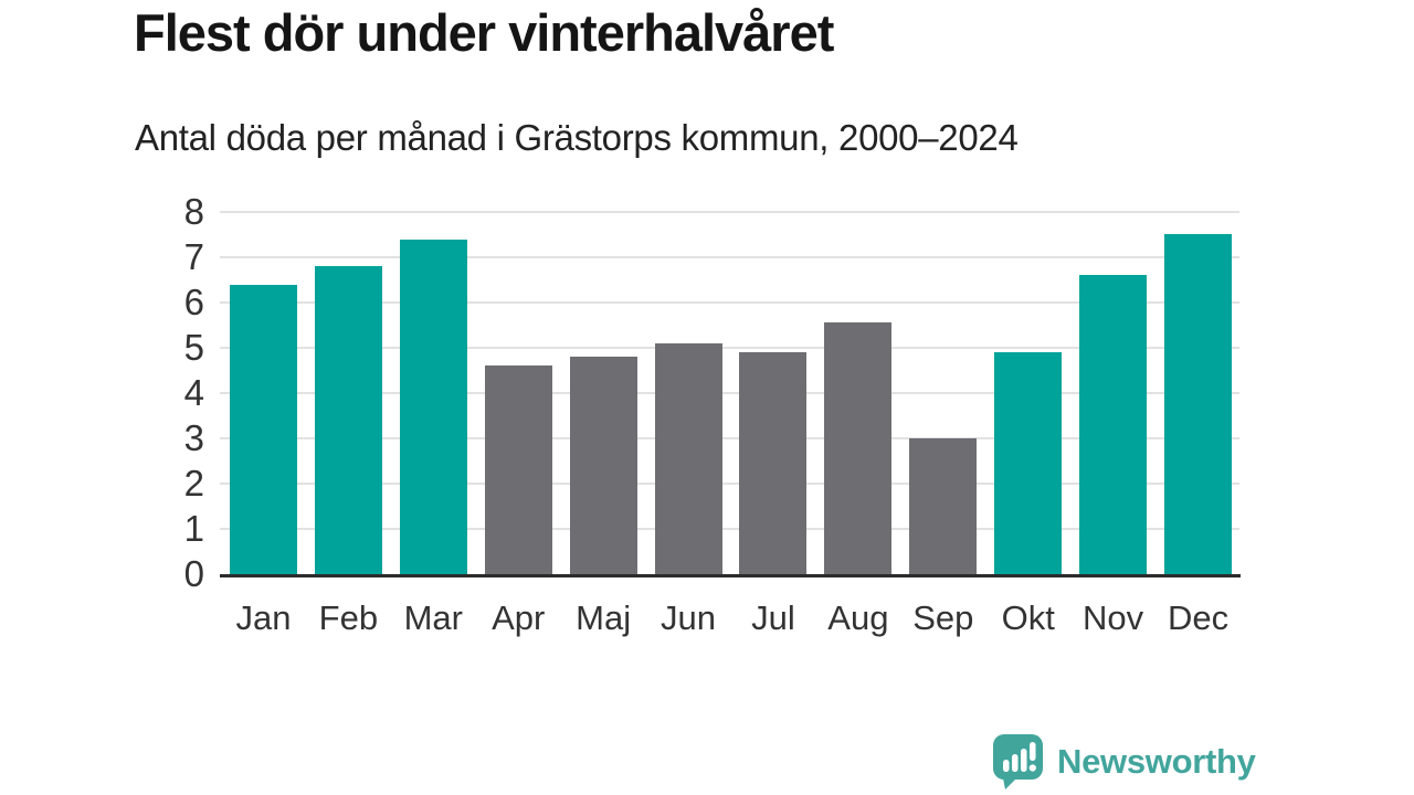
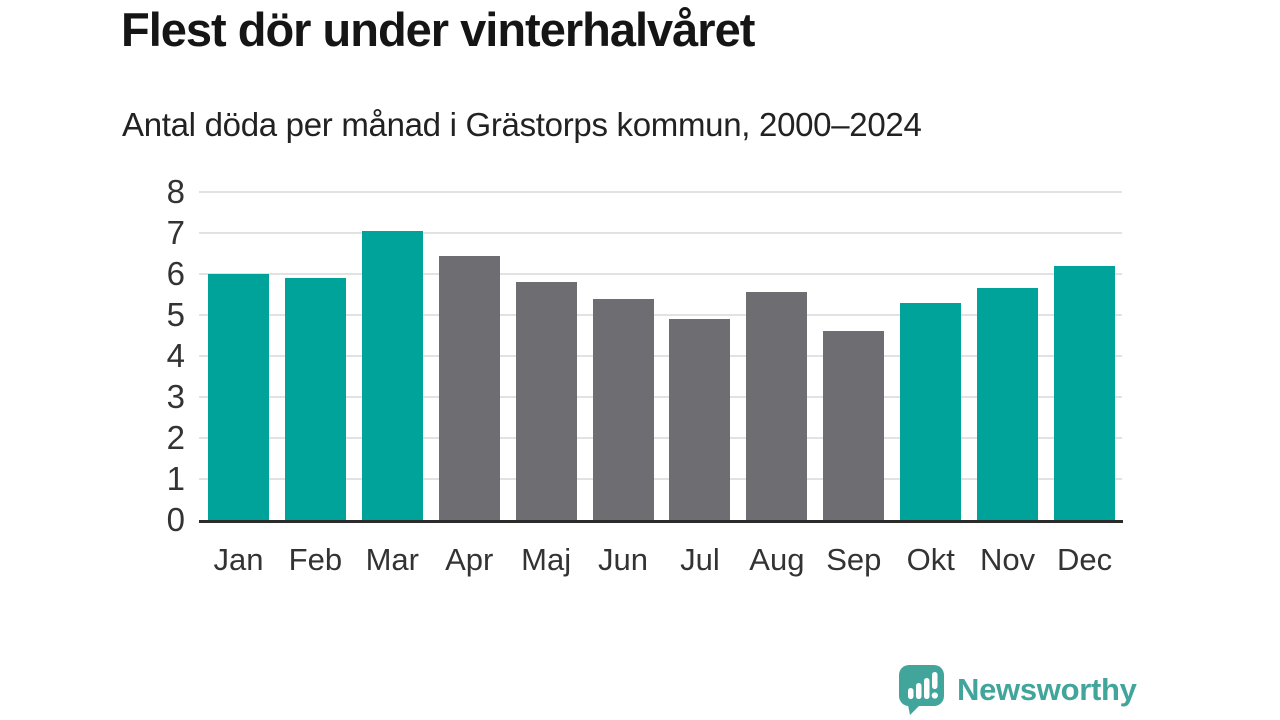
Jan: 6.4 -> 6.0
Feb: 6.8 -> 5.9
Mar: 7.4 -> 7.0
Apr: 4.6 -> 6.5
Maj: 4.8 -> 5.8
Jun: 5.1 -> 5.4
Sep: 3.0 -> 4.6
Okt: 4.9 -> 5.3
Nov: 6.6 -> 5.7
Dec: 7.5 -> 6.2
